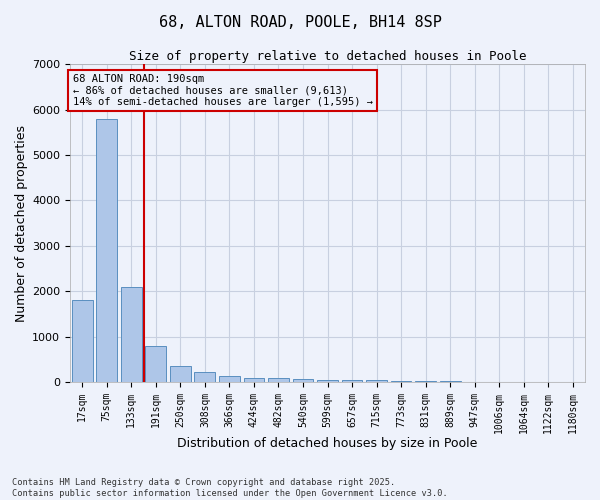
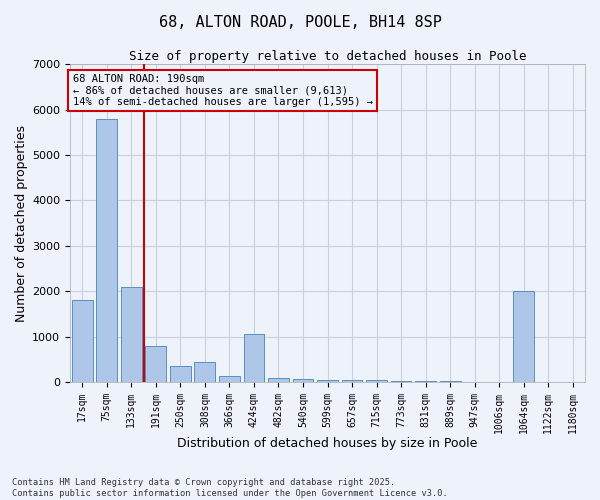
308sqm: 210 -> 450
424sqm: 80 -> 1050
1064sqm: 0 -> 2000
